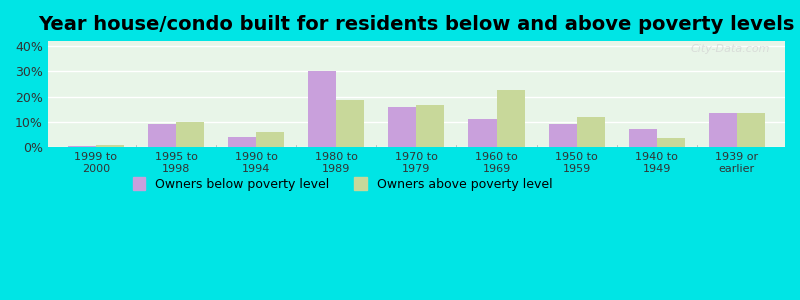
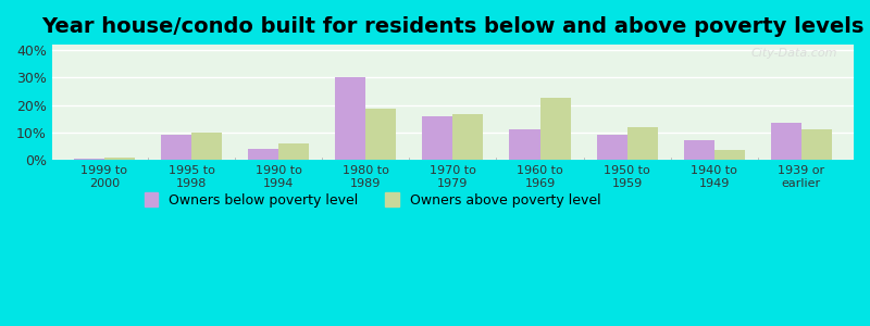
Owners above poverty level/1939 or earlier: 13.5% -> 11.0%
